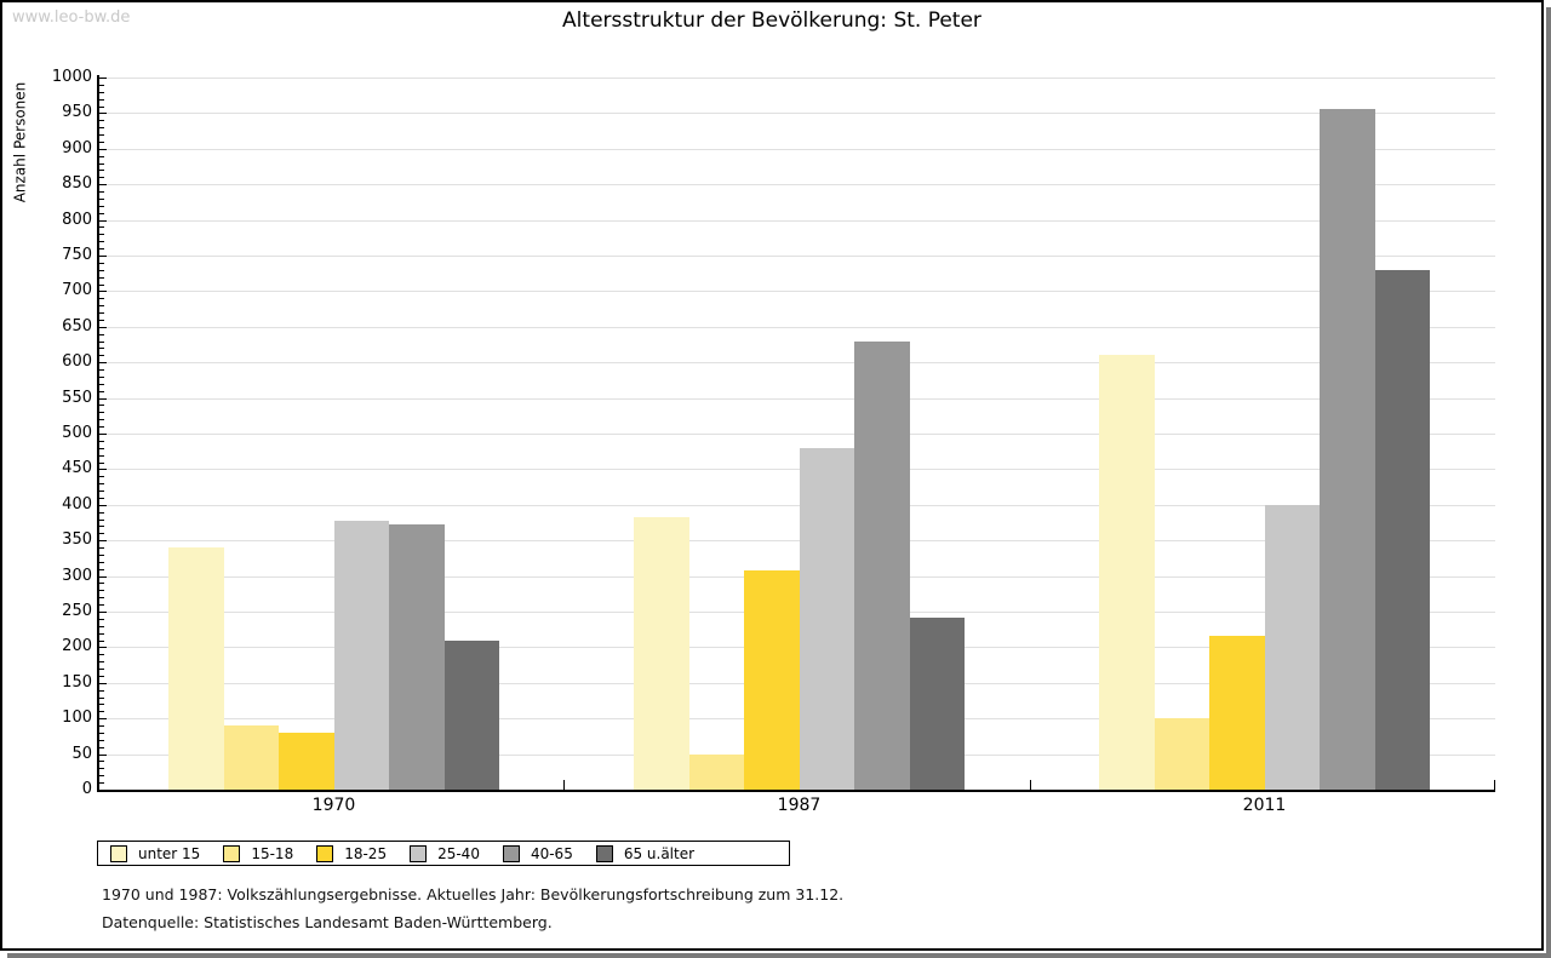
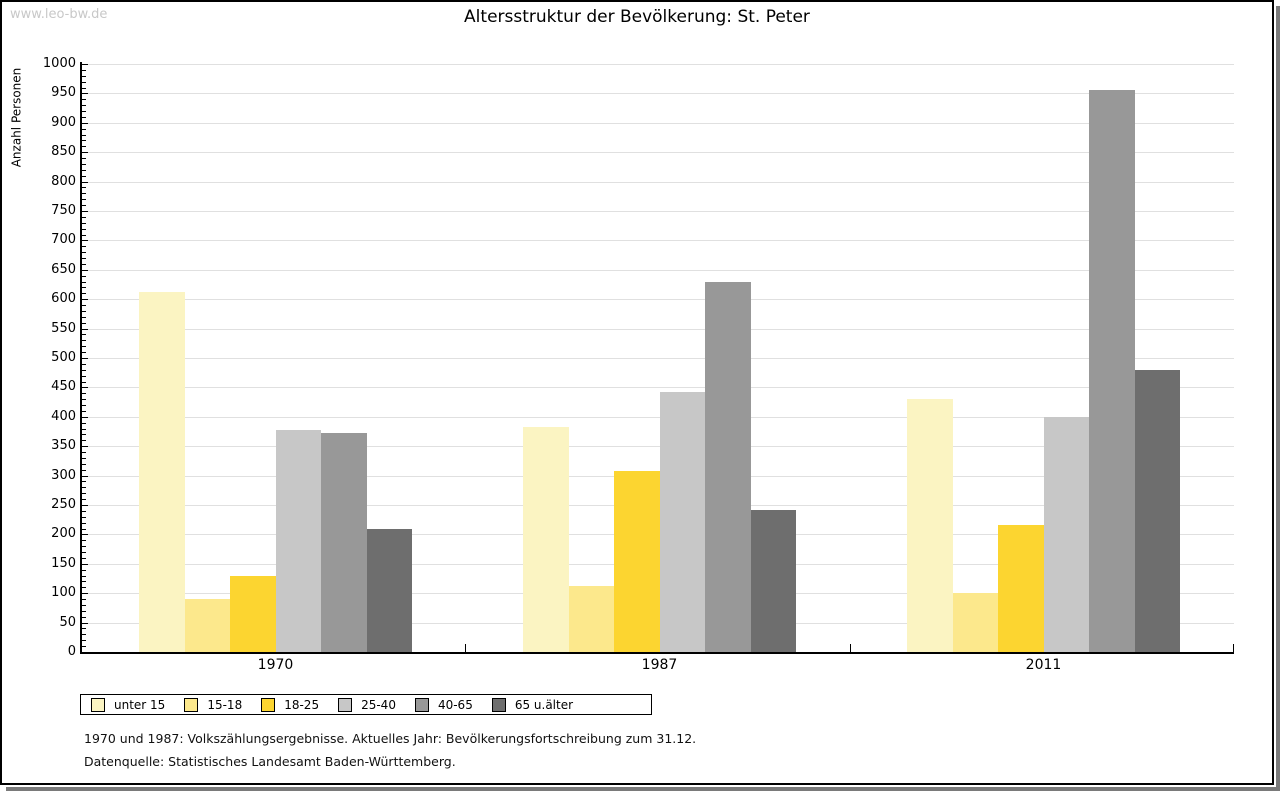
unter 15/1970: 340 -> 610
18-25/1970: 80 -> 130
15-18/1987: 50 -> 110
25-40/1987: 480 -> 440
unter 15/2011: 610 -> 430
65 u.älter/2011: 730 -> 480
